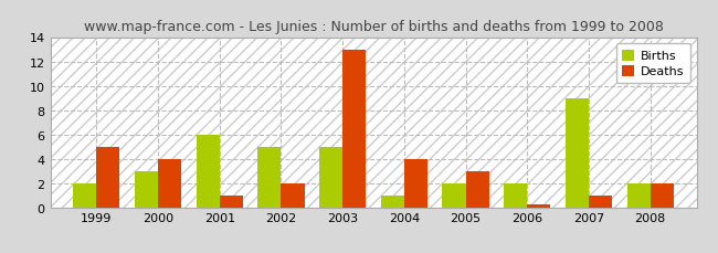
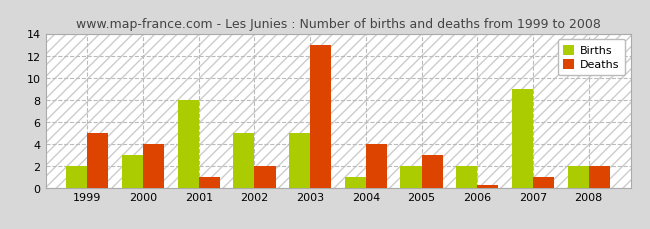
Births/2001: 6 -> 8
